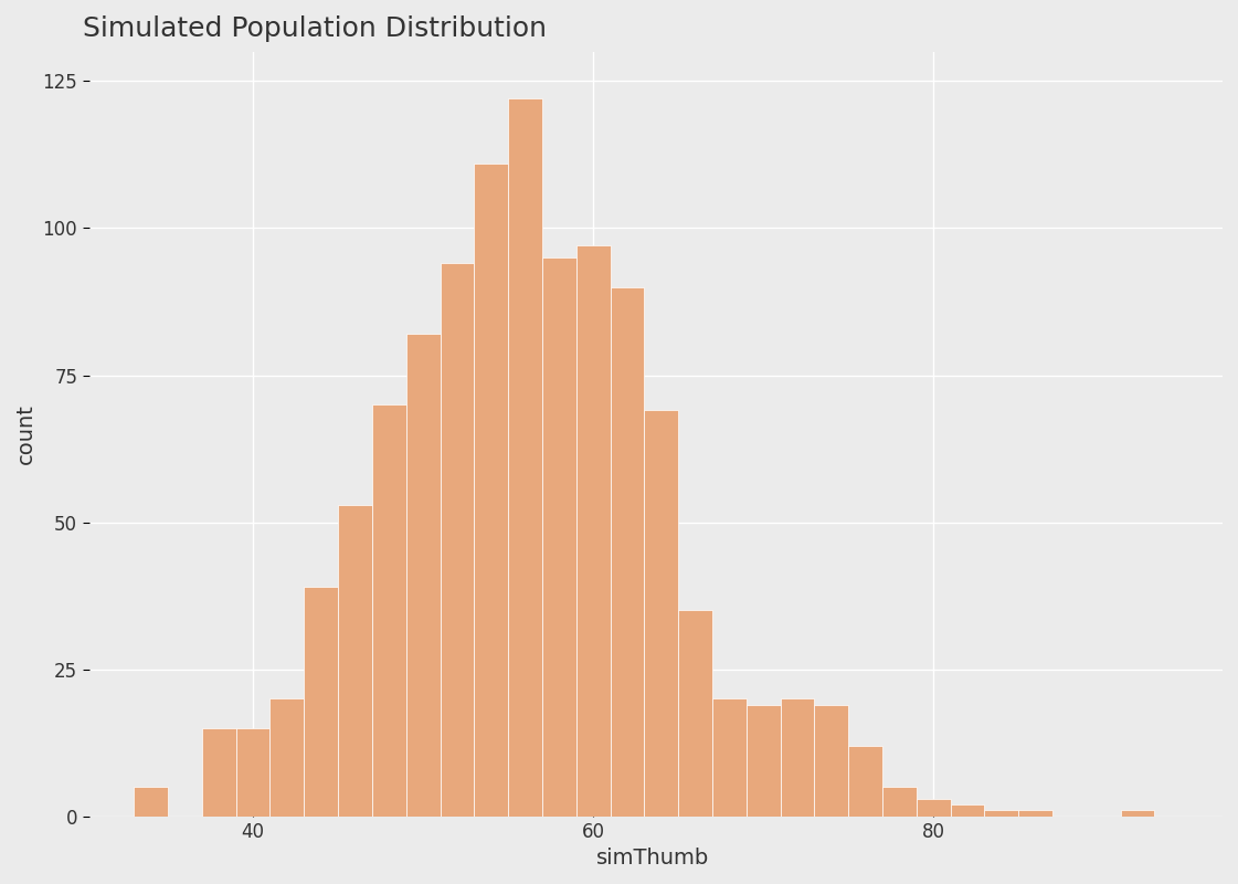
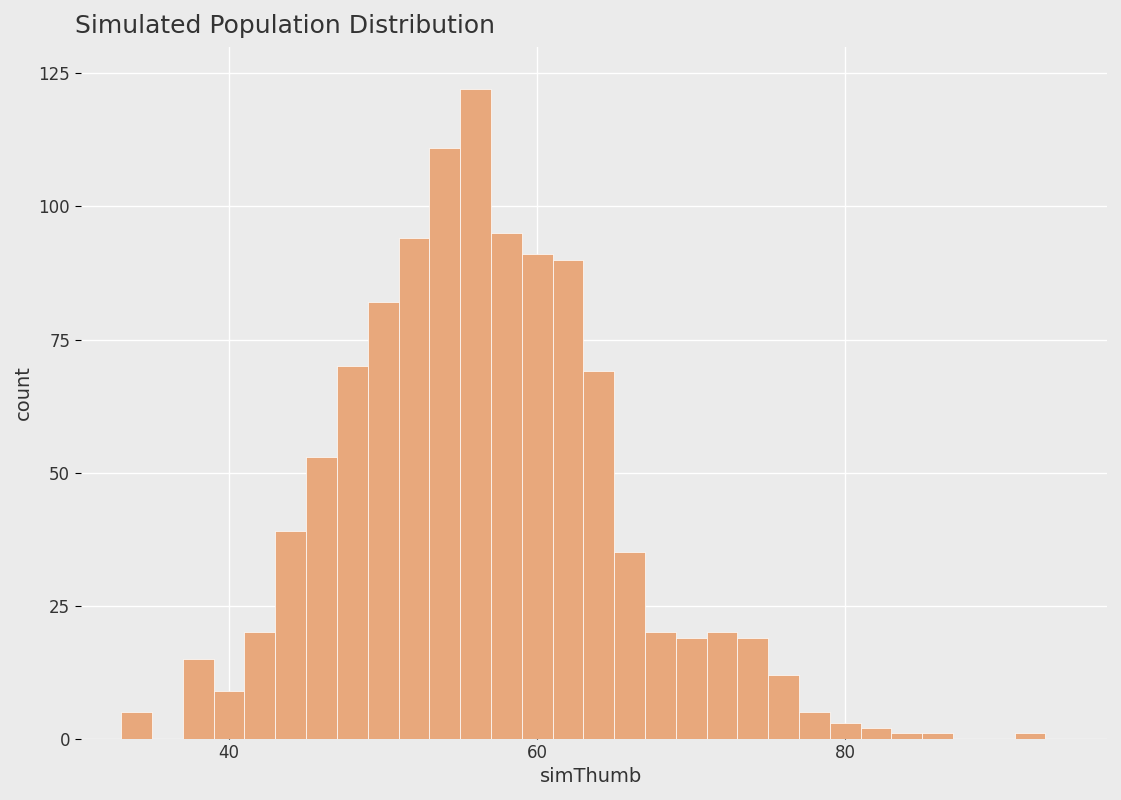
40: 15 -> 9
60: 97 -> 91
